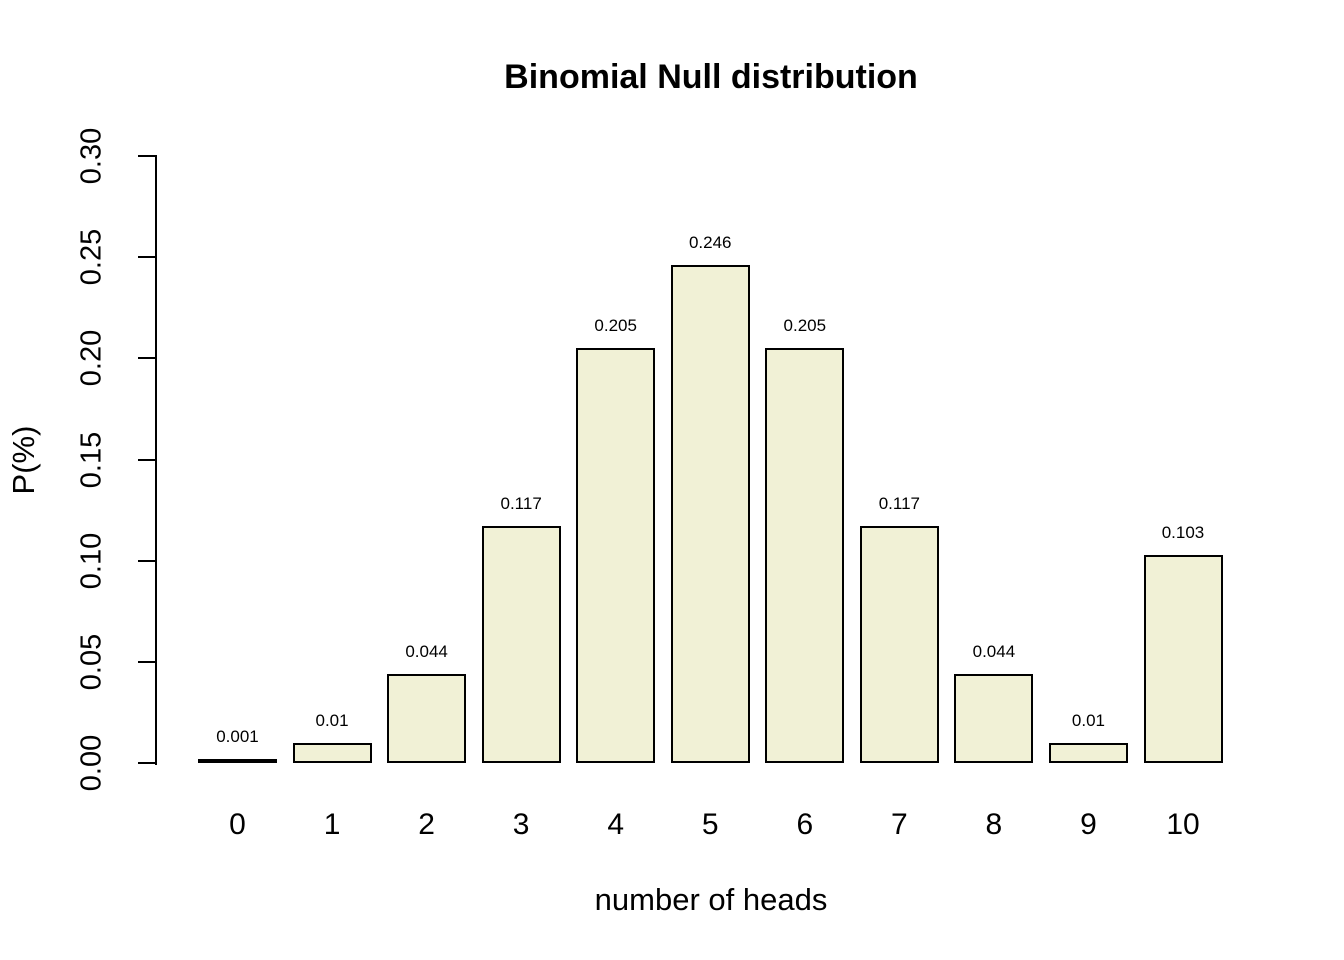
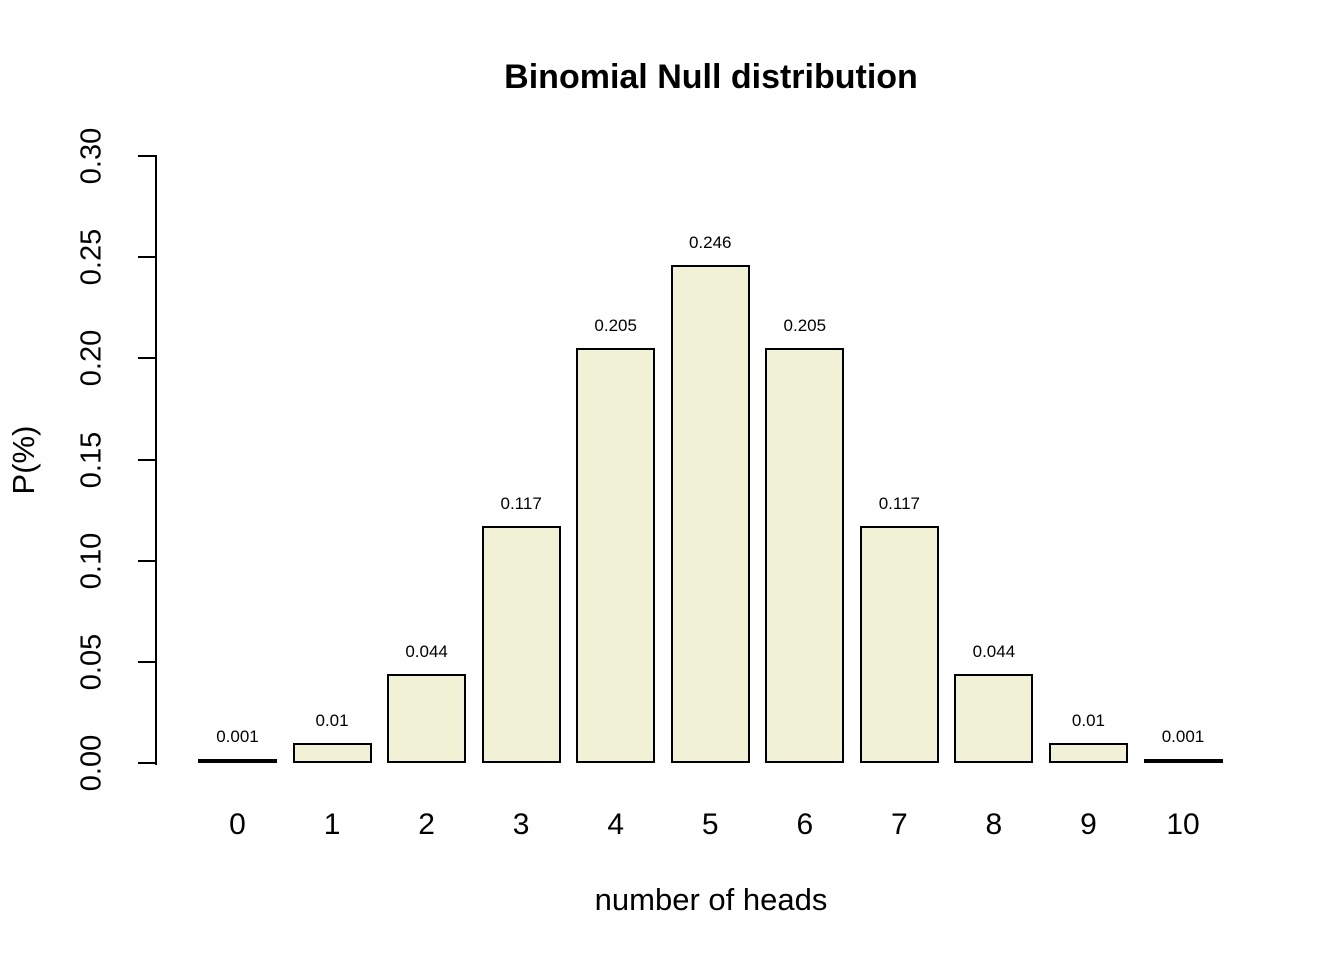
10: 0.103 -> 0.001
